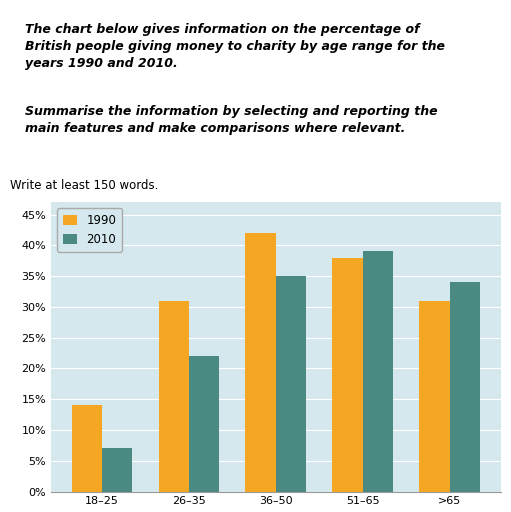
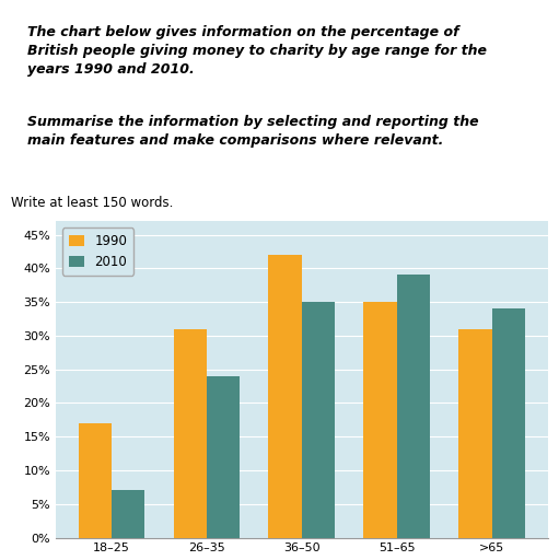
1990/18–25: 14% -> 17%
2010/26–35: 22% -> 24%
1990/51–65: 38% -> 35%
